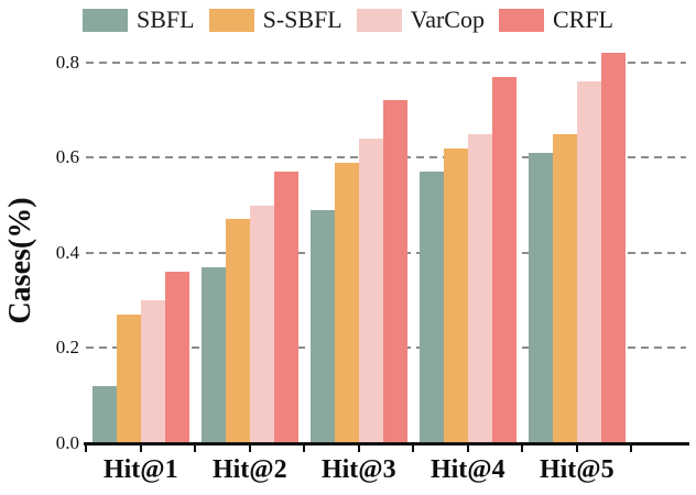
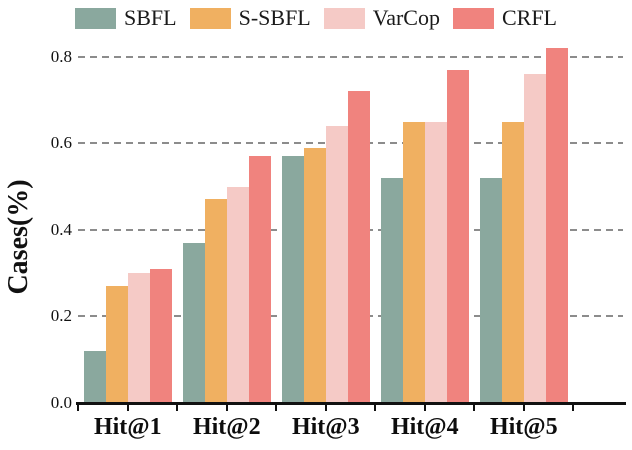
CRFL/Hit@1: 0.36 -> 0.31
SBFL/Hit@3: 0.49 -> 0.57
SBFL/Hit@4: 0.57 -> 0.52
S-SBFL/Hit@4: 0.62 -> 0.65
SBFL/Hit@5: 0.61 -> 0.52
